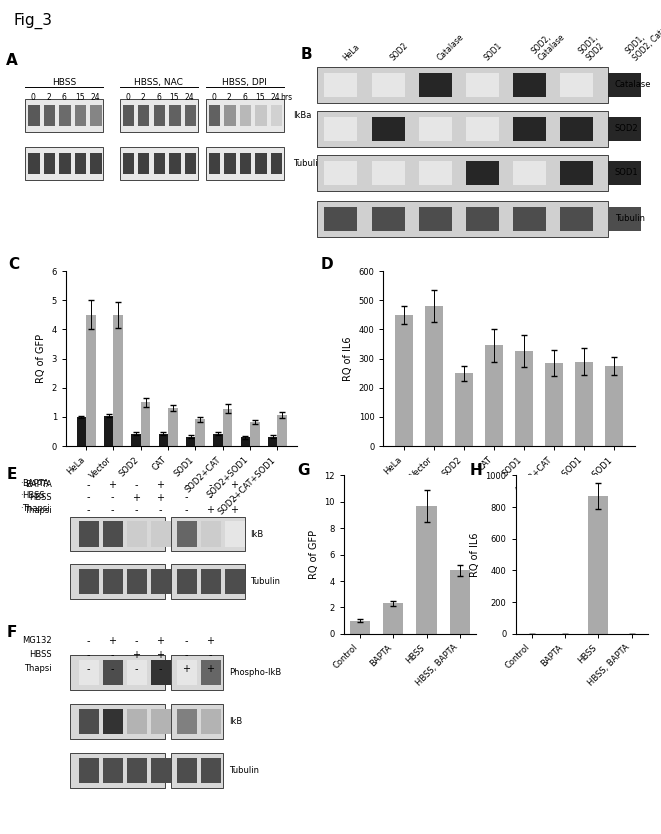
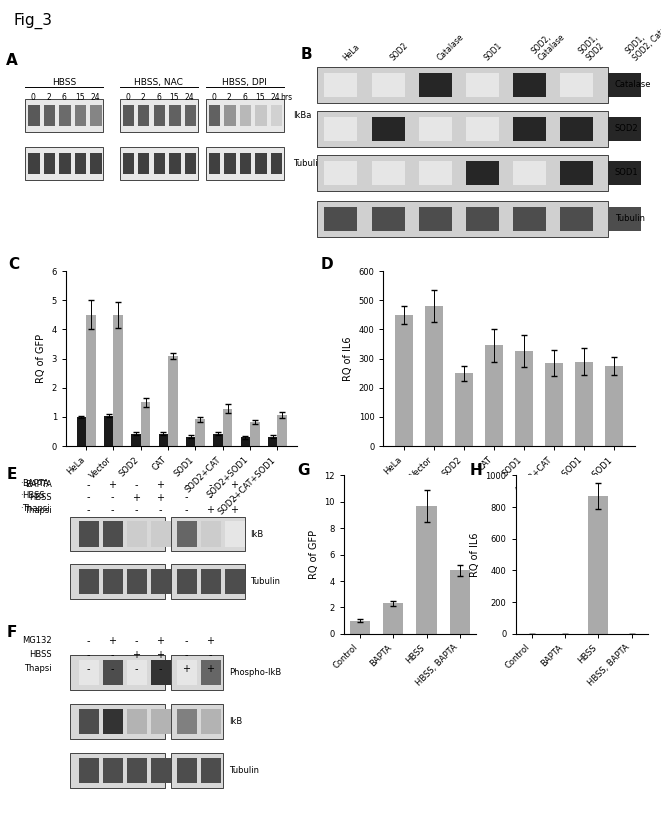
HBSS/CAT: 1.32 -> 3.10
